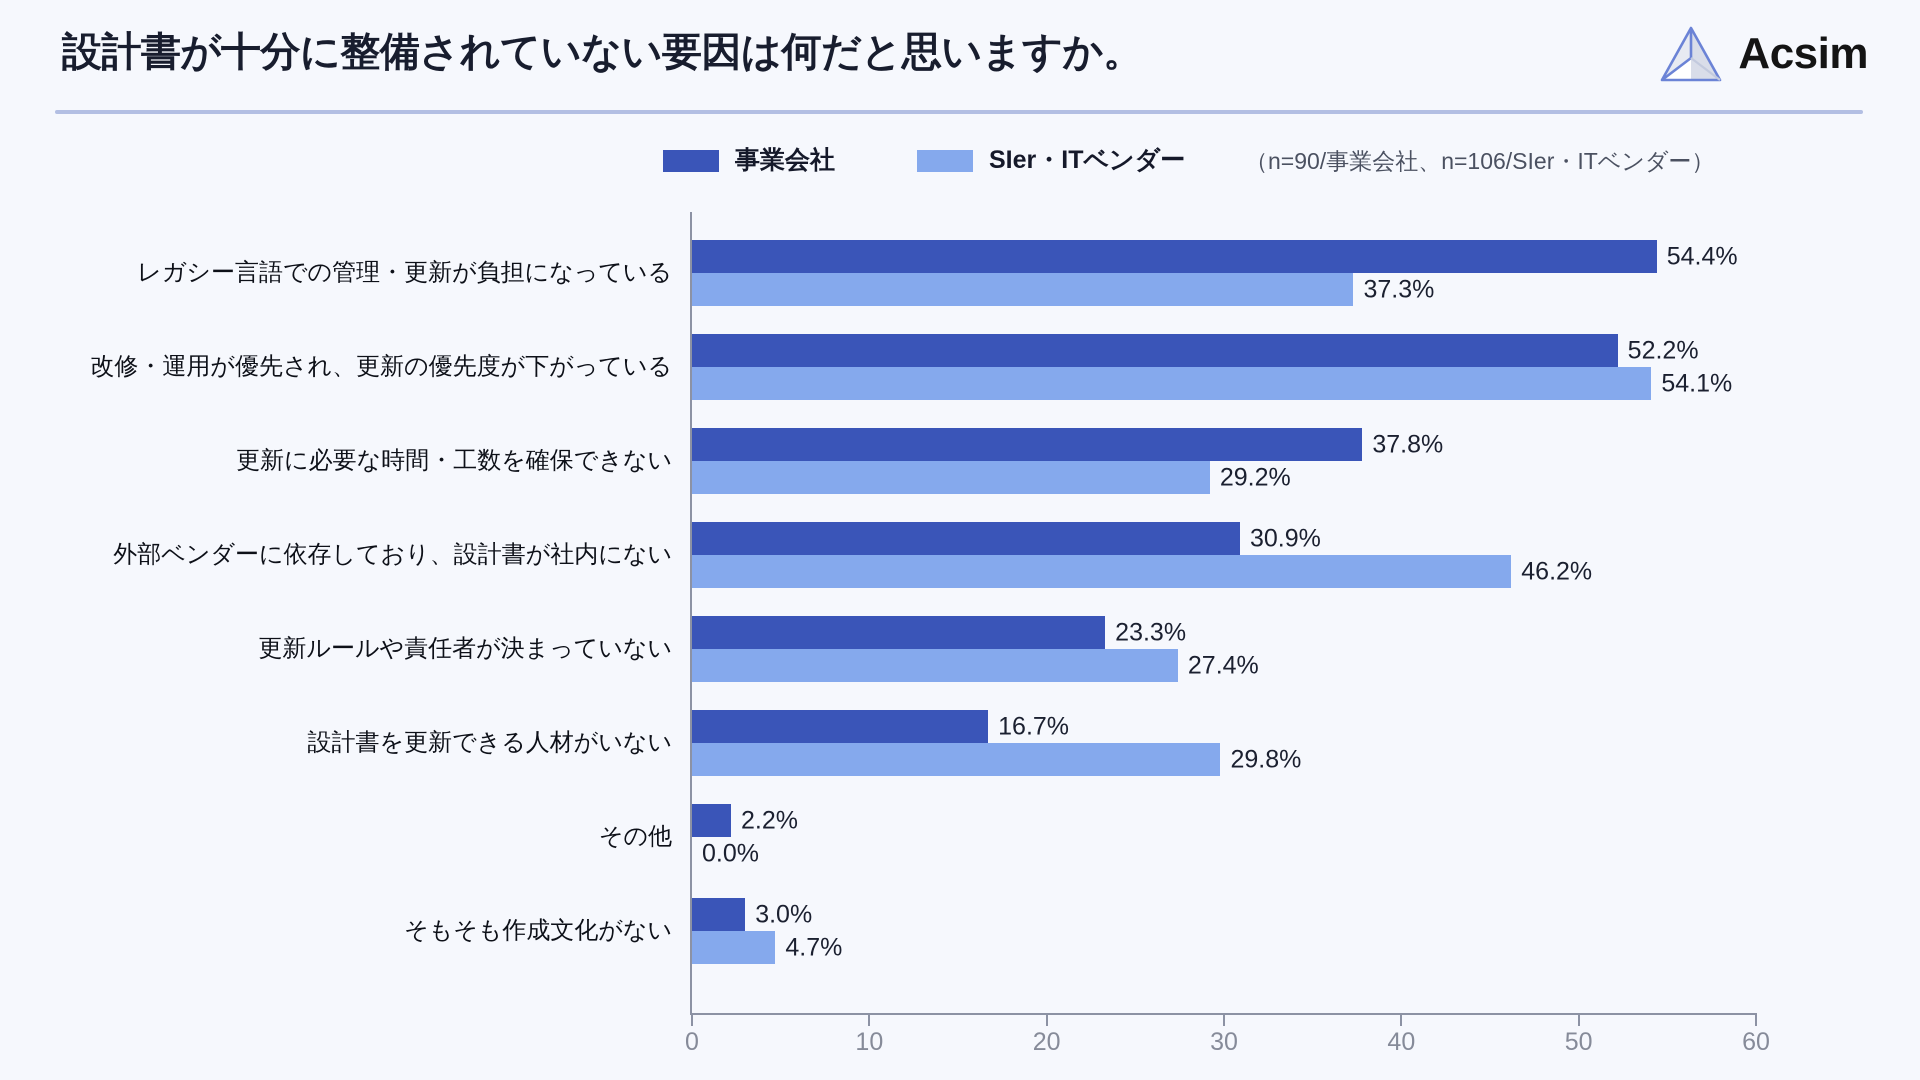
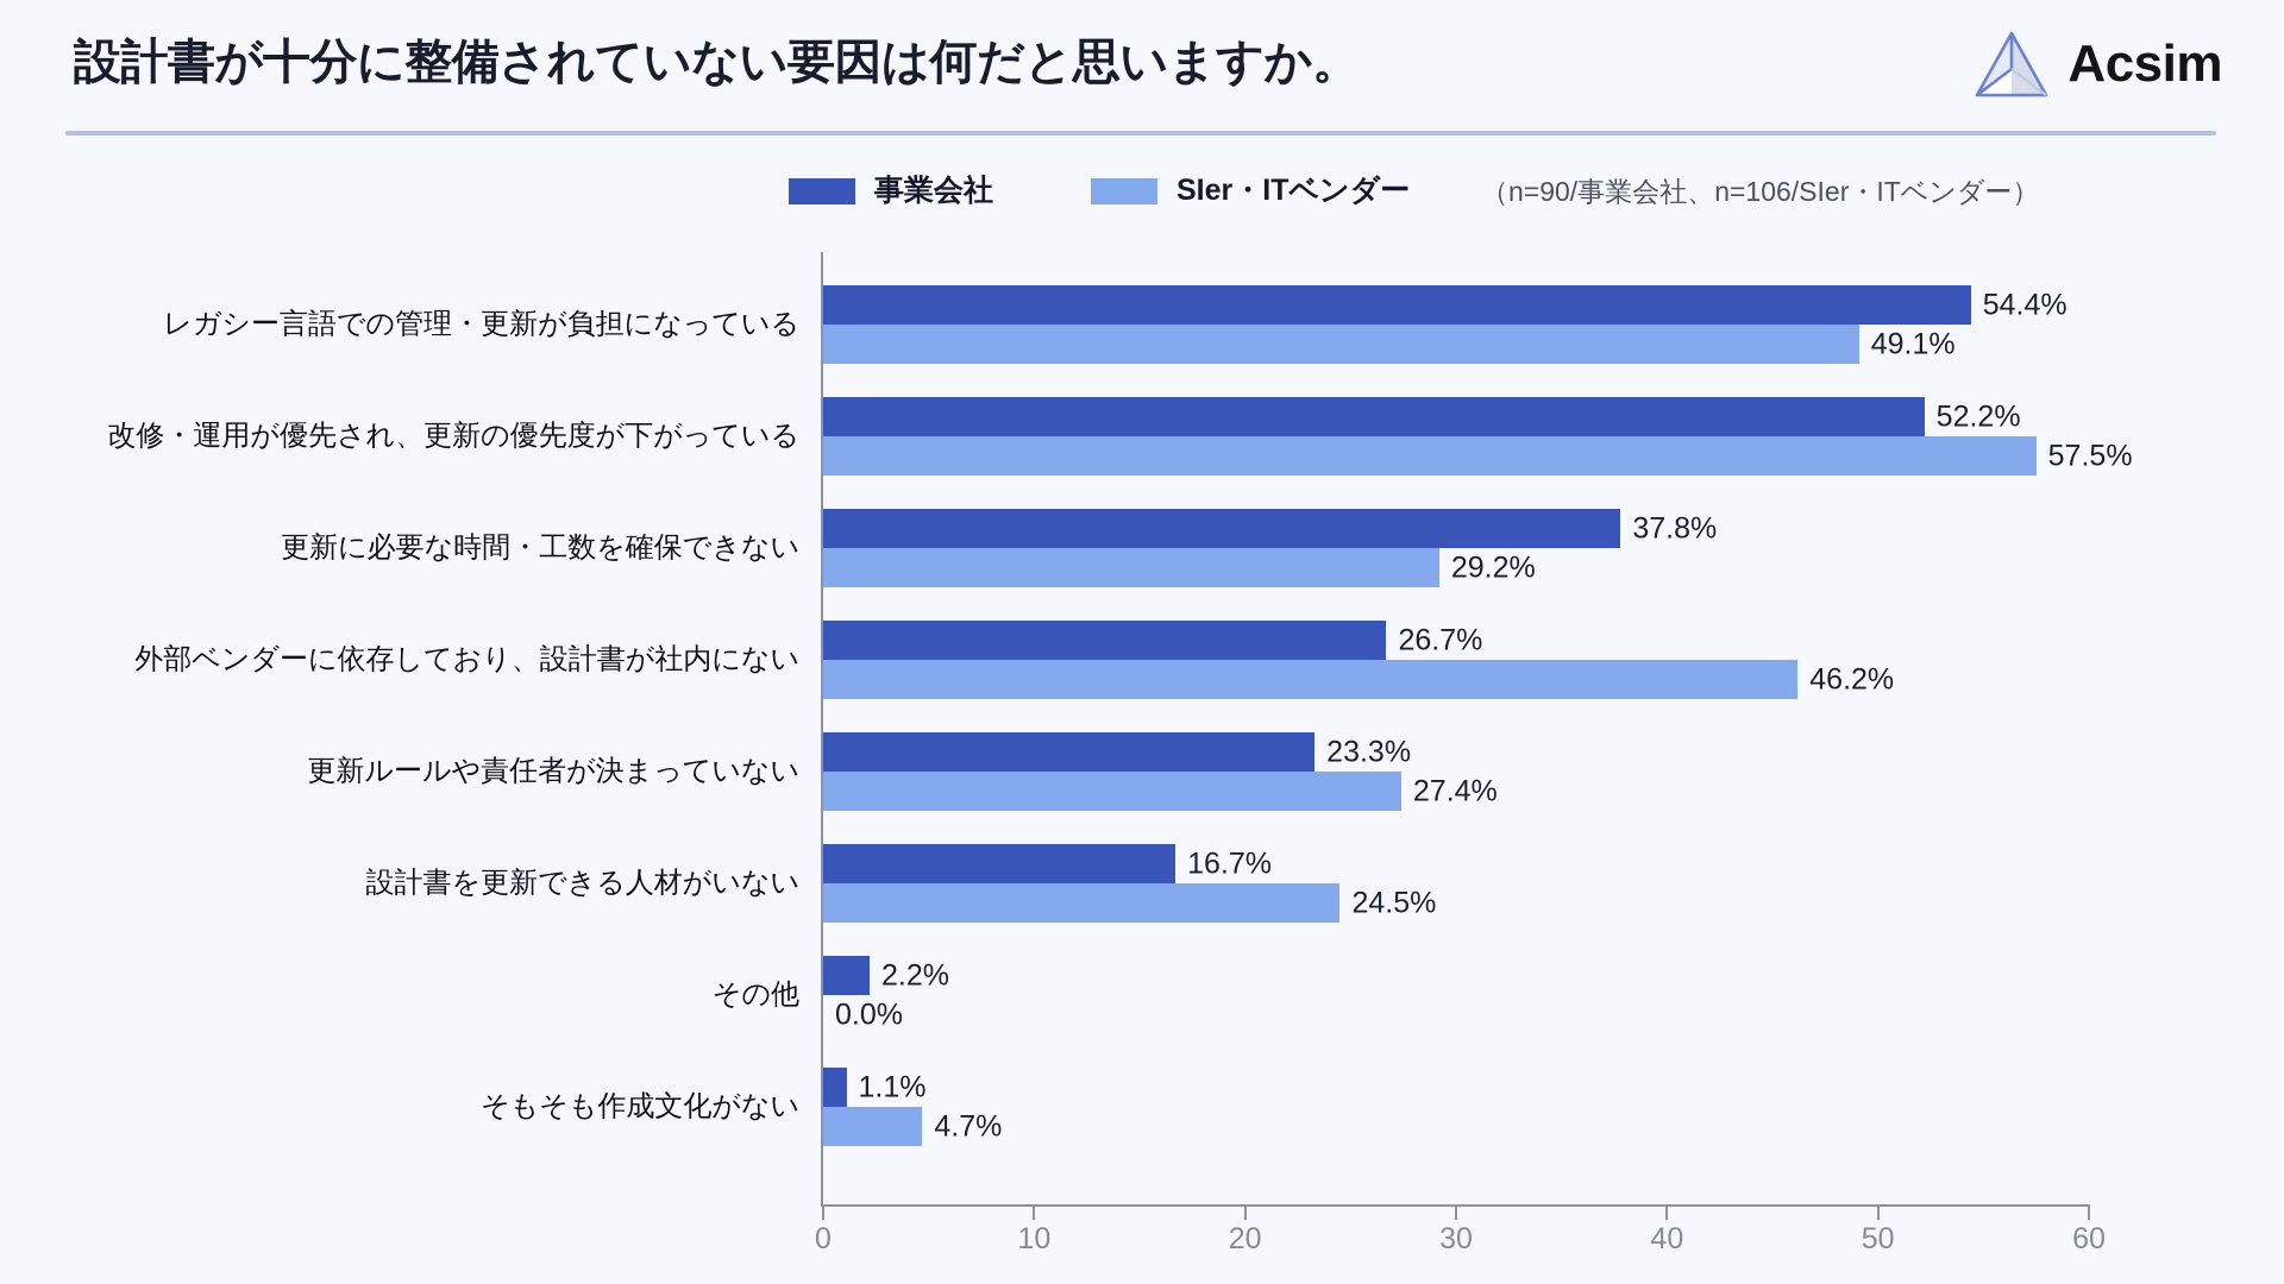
SIer・ITベンダー/レガシー言語での管理・更新が負担になっている: 37.3% -> 49.1%
SIer・ITベンダー/改修・運用が優先され、更新の優先度が下がっている: 54.1% -> 57.5%
事業会社/外部ベンダーに依存しており、設計書が社内にない: 30.9% -> 26.7%
SIer・ITベンダー/設計書を更新できる人材がいない: 29.8% -> 24.5%
事業会社/そもそも作成文化がない: 3.0% -> 1.1%
